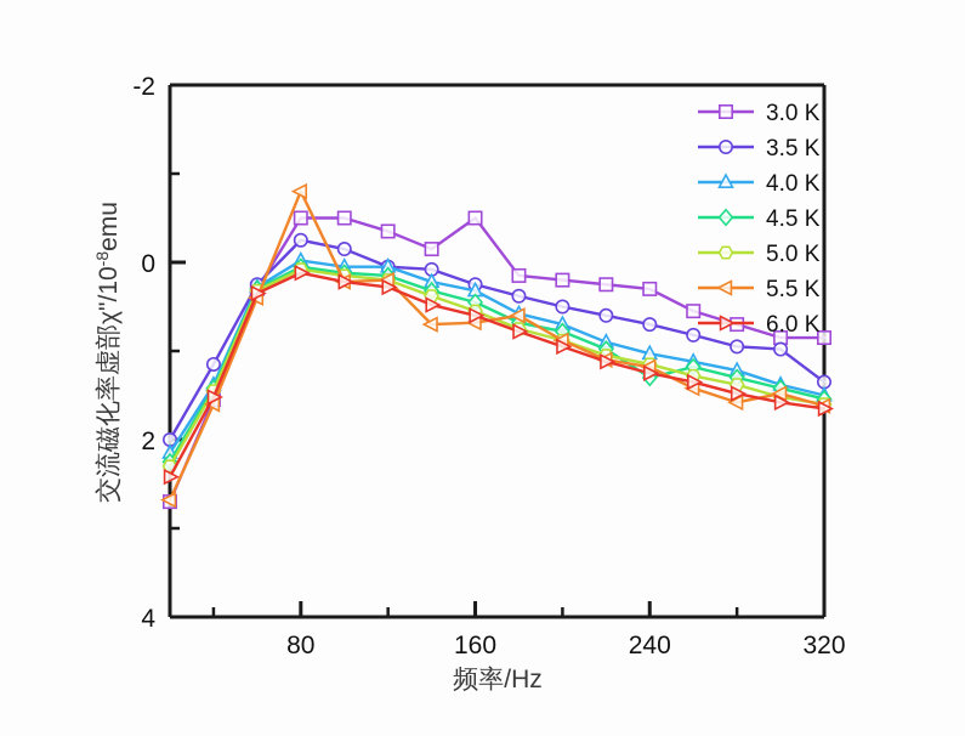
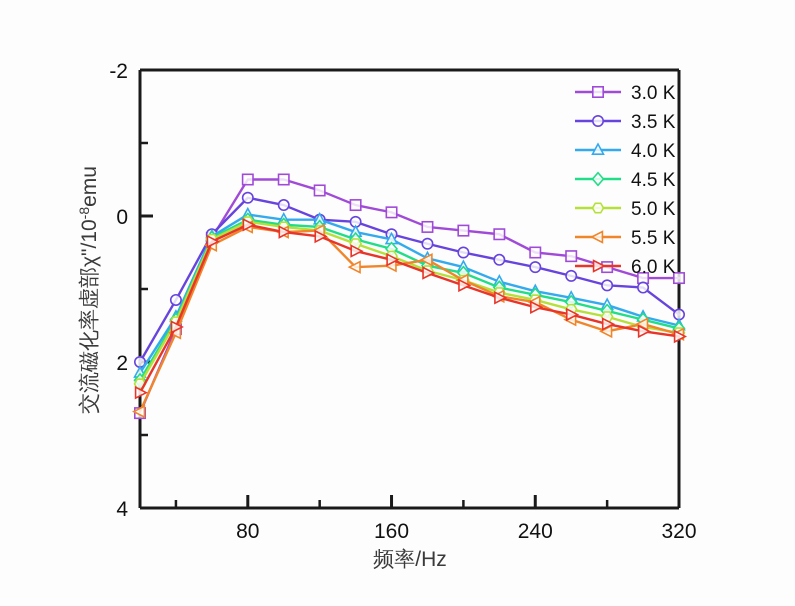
5.5 K/80: 2,8 -> 1,9
3.0 K/160: 2,5 -> 2,0
3.0 K/240: 1,7 -> 1,5
4.5 K/240: 0,7 -> 0,9
